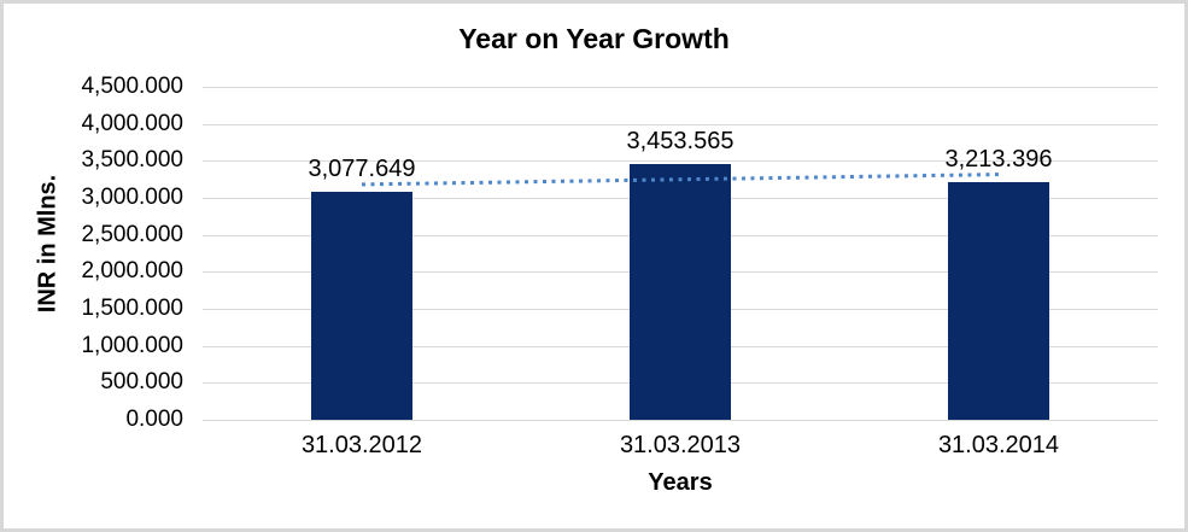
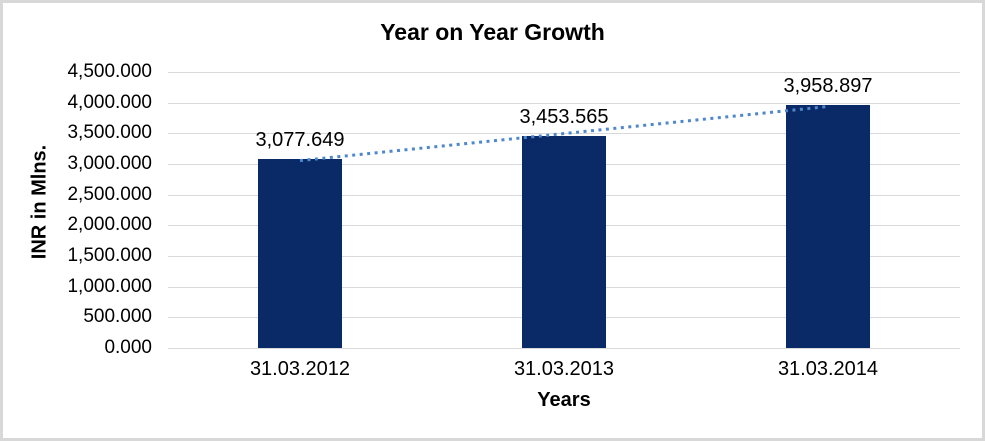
31.03.2014: 3,213.396 -> 3,958.897
